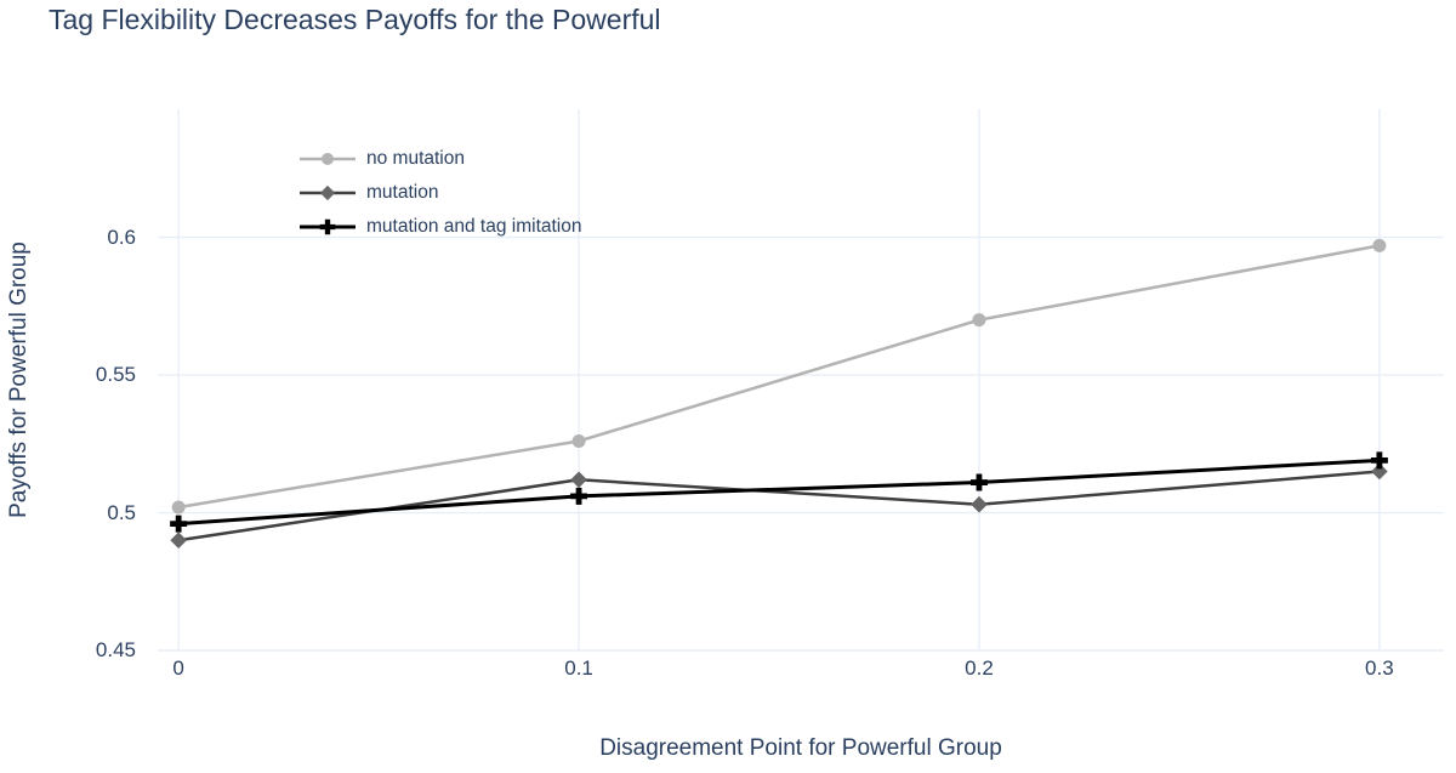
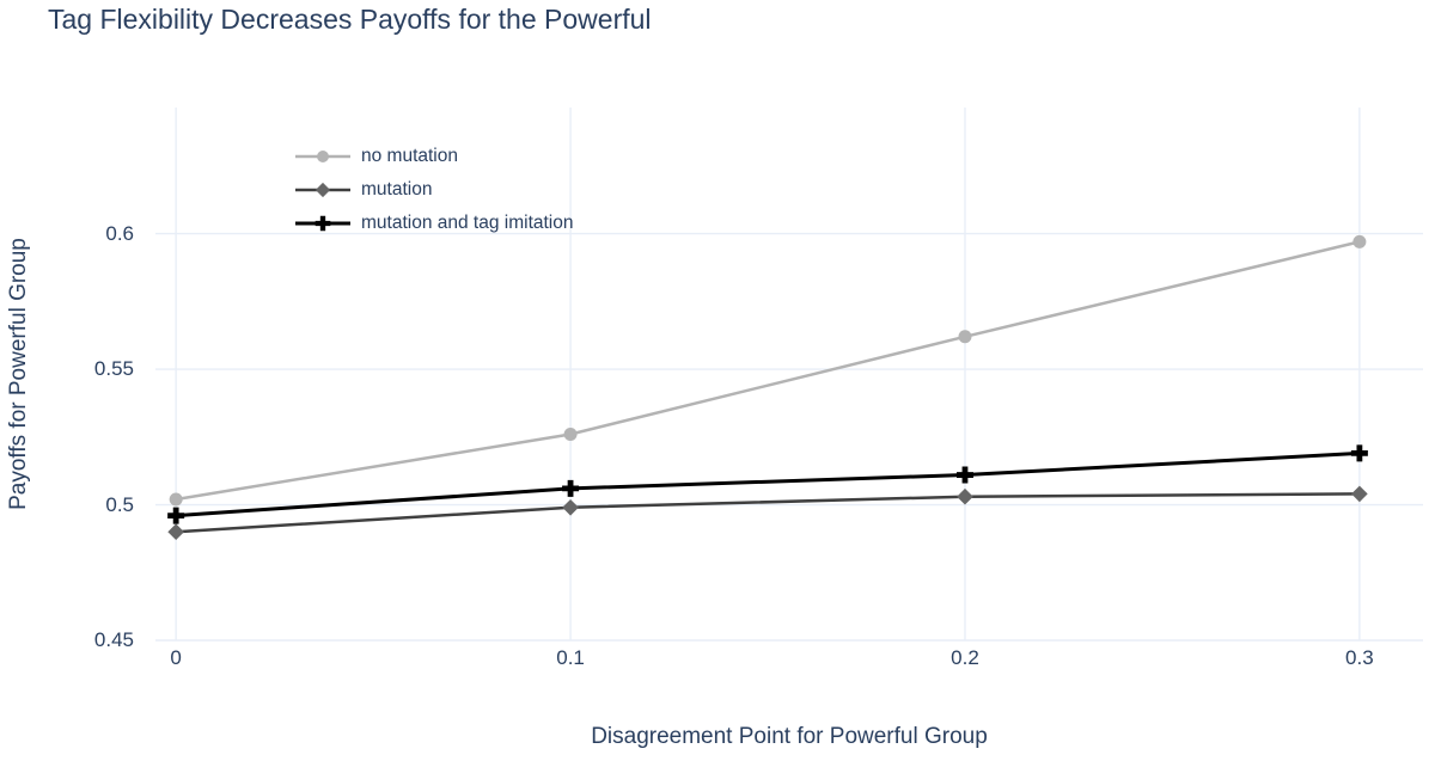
mutation/0.1: 0.512 -> 0.499
no mutation/0.2: 0.570 -> 0.562
mutation/0.3: 0.515 -> 0.504
